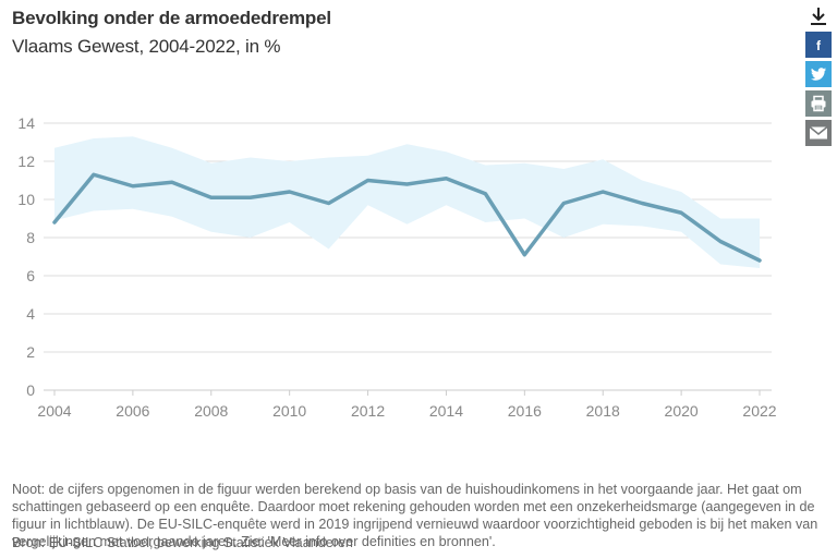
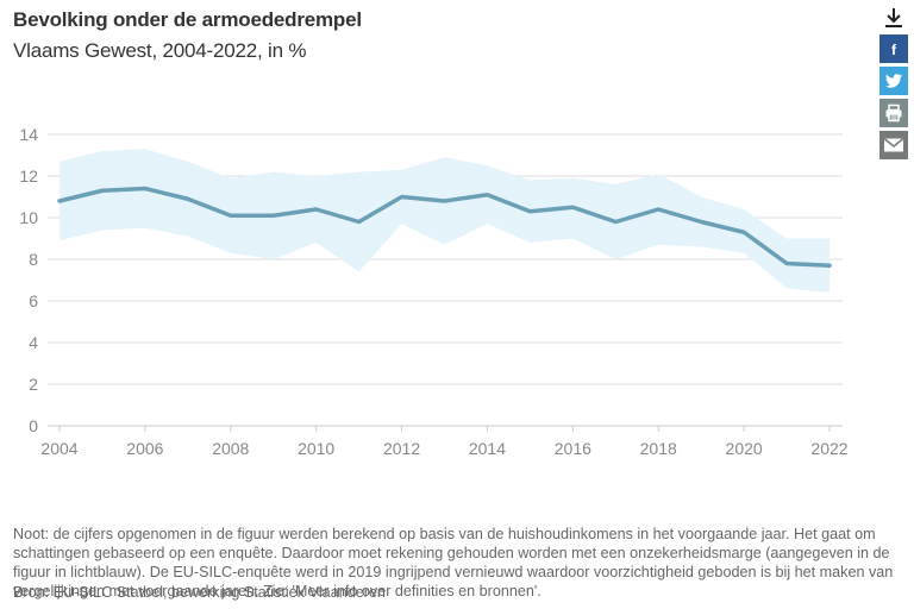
2004: 8.8 -> 10.8
2006: 10.7 -> 11.4
2016: 7.1 -> 10.5
2022: 6.8 -> 7.7
